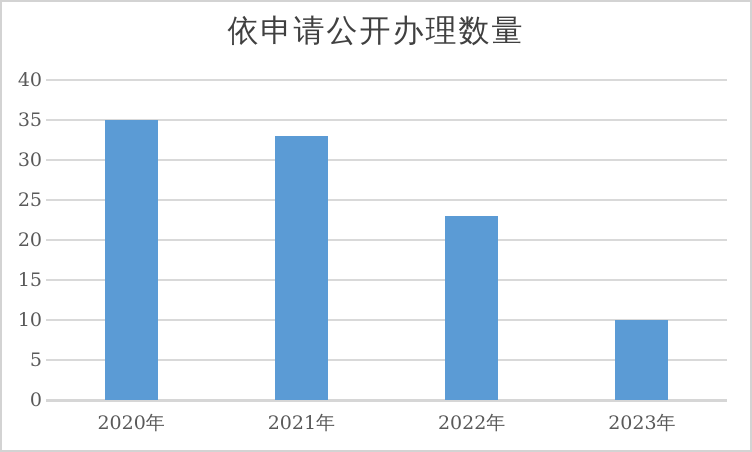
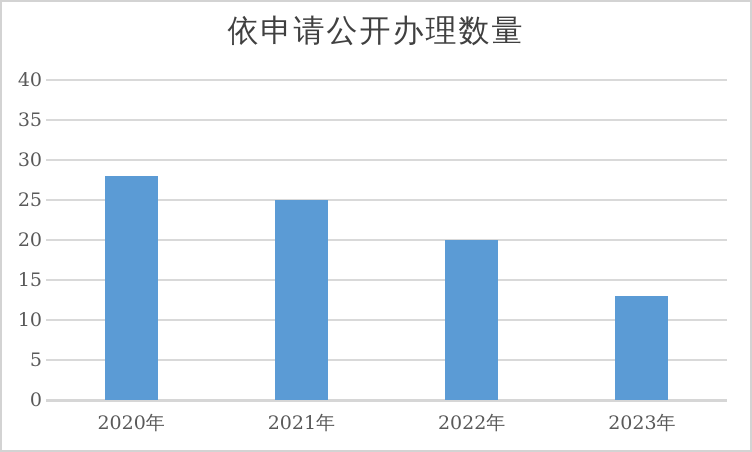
2020年: 35 -> 28
2021年: 33 -> 25
2022年: 23 -> 20
2023年: 10 -> 13
